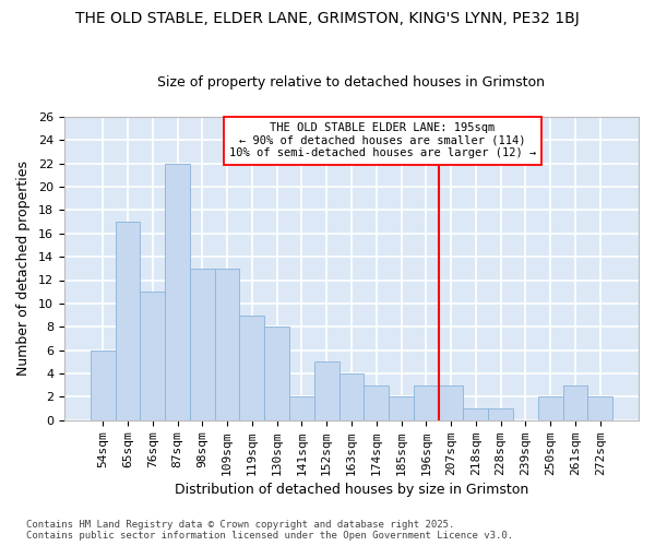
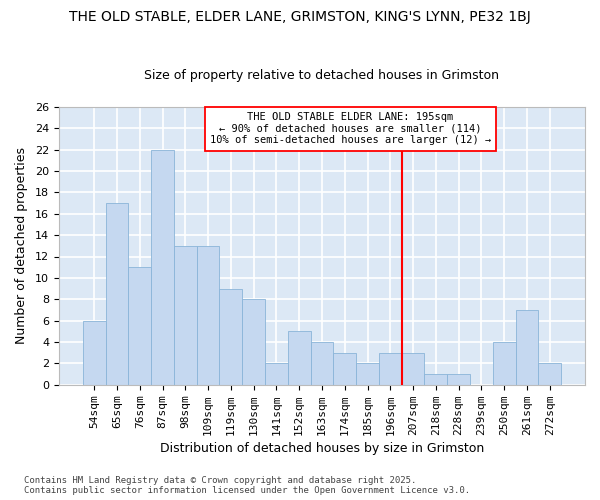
250sqm: 2 -> 4
261sqm: 3 -> 7
